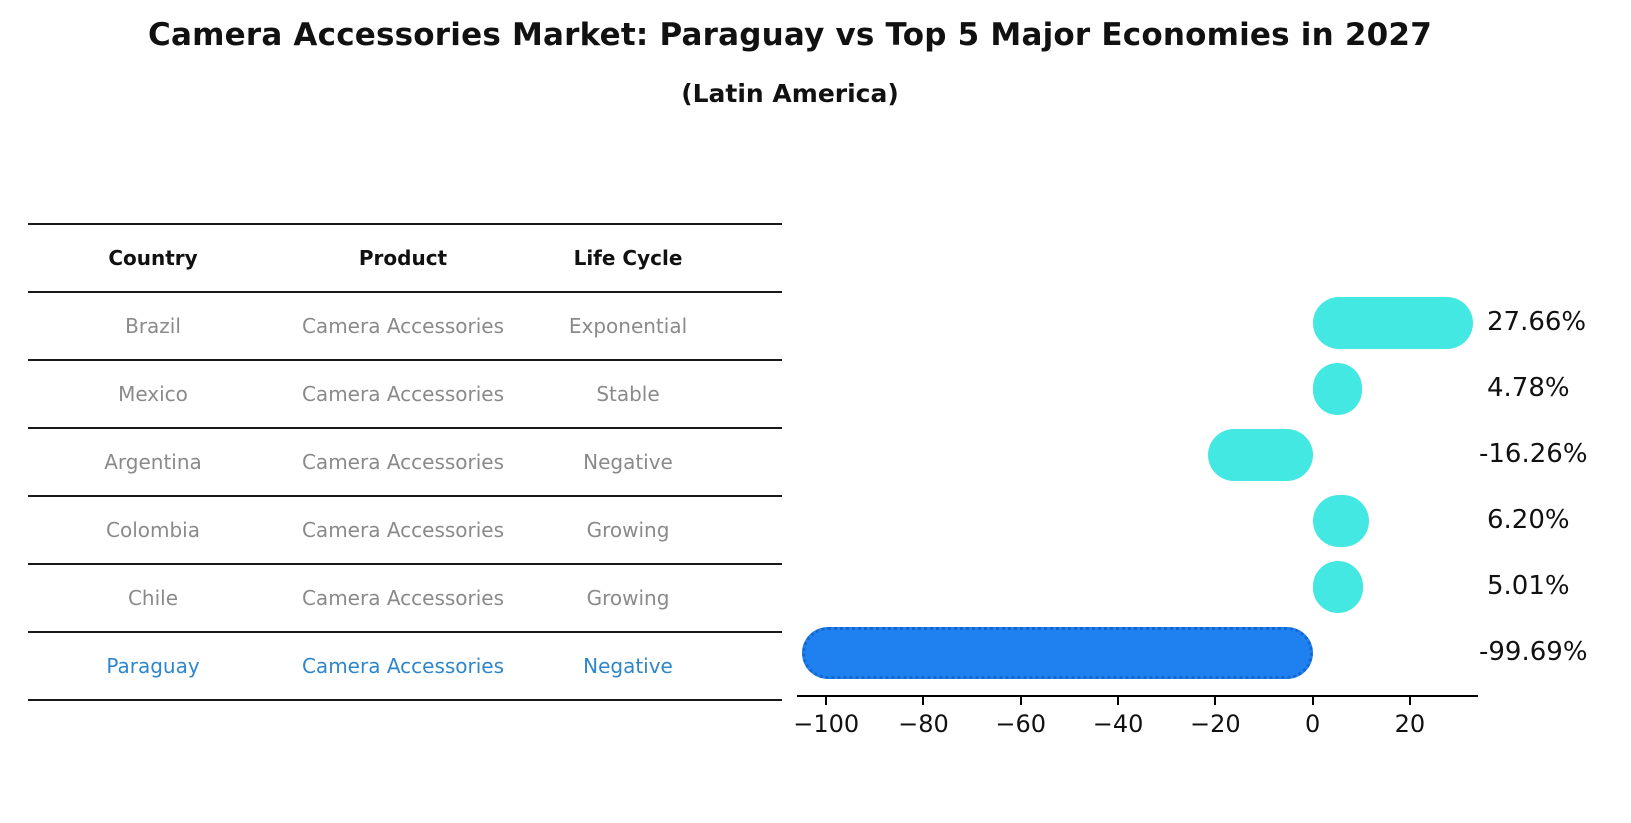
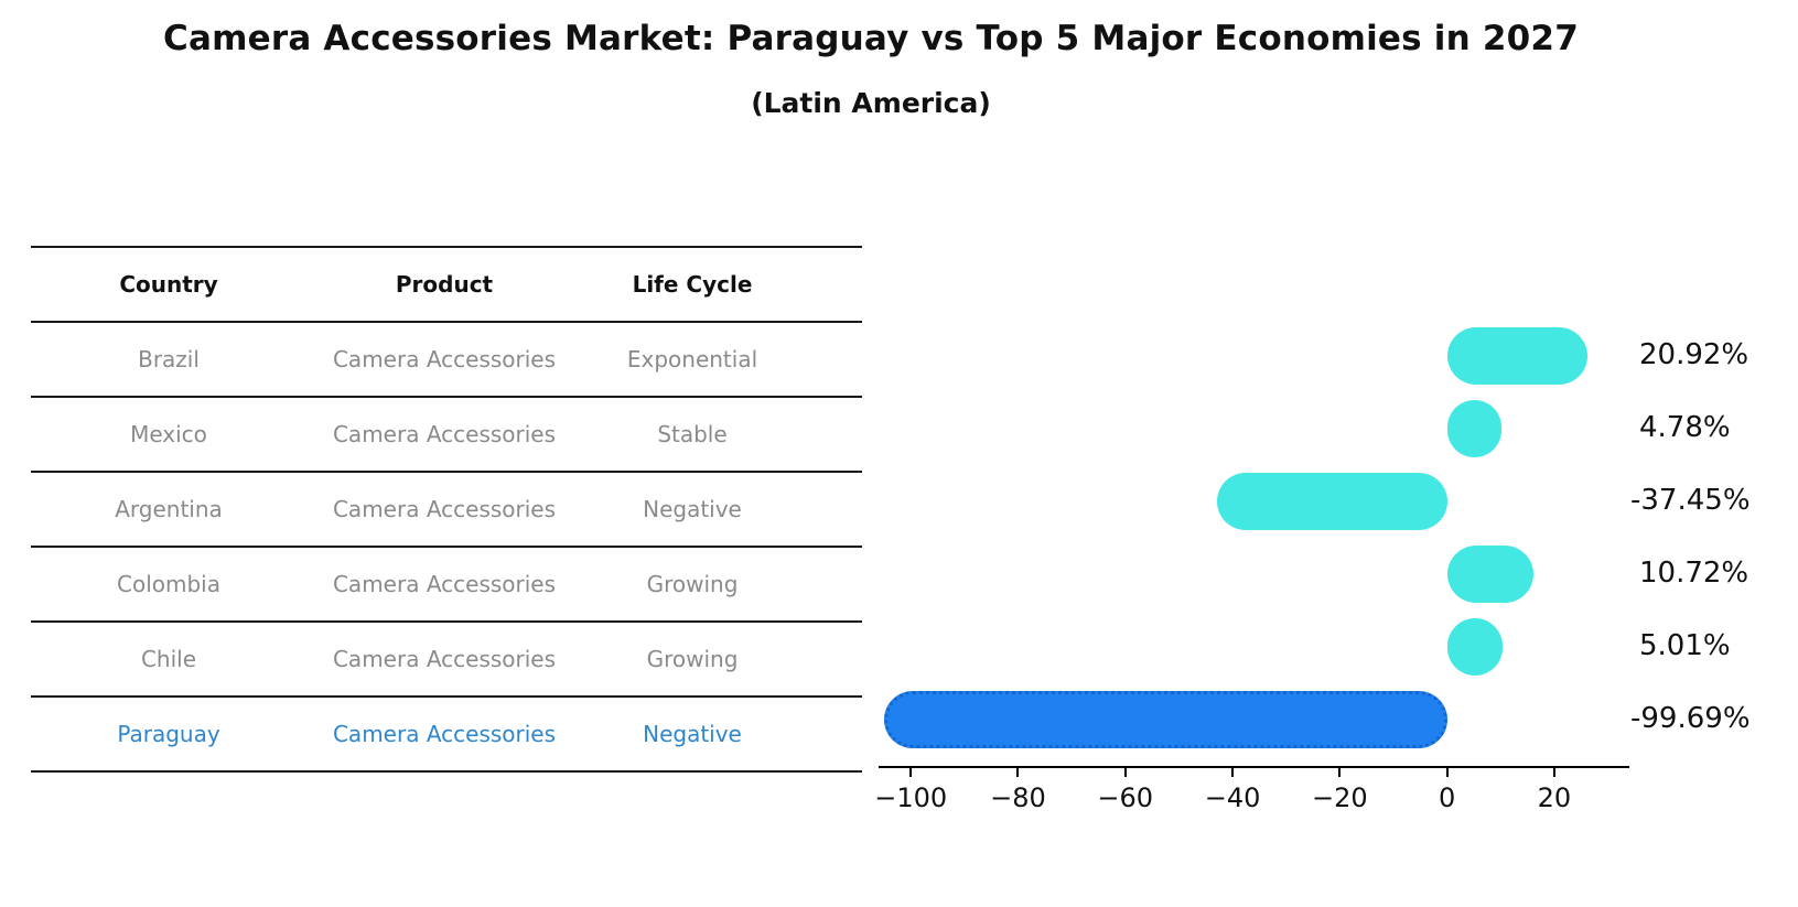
Brazil: 27.66% -> 20.92%
Argentina: -16.26% -> -37.45%
Colombia: 6.20% -> 10.72%
